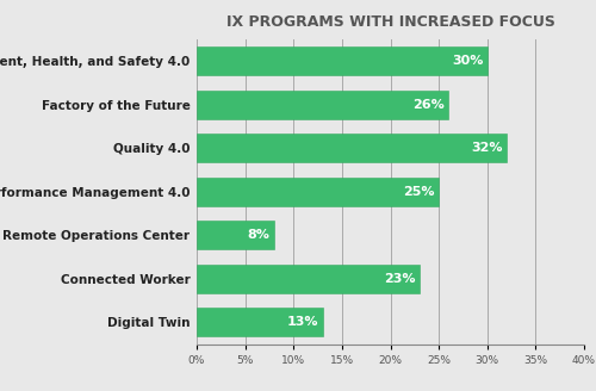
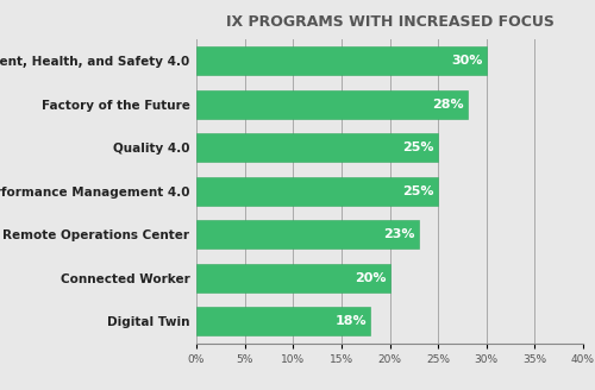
Factory of the Future: 26% -> 28%
Quality 4.0: 32% -> 25%
Remote Operations Center: 8% -> 23%
Connected Worker: 23% -> 20%
Digital Twin: 13% -> 18%
